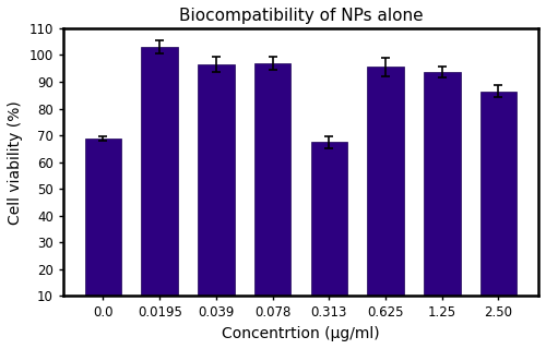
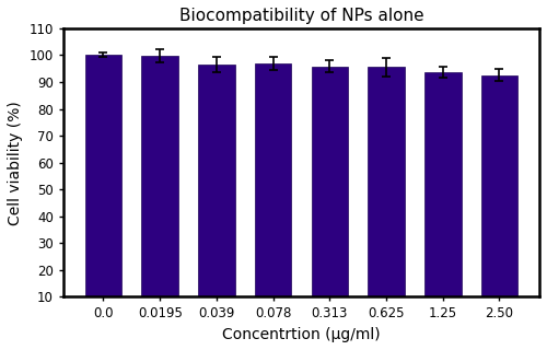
0.0: 69.0 -> 100.0
0.0195: 103.0 -> 99.8
0.313: 67.5 -> 95.8
2.50: 86.5 -> 92.5
